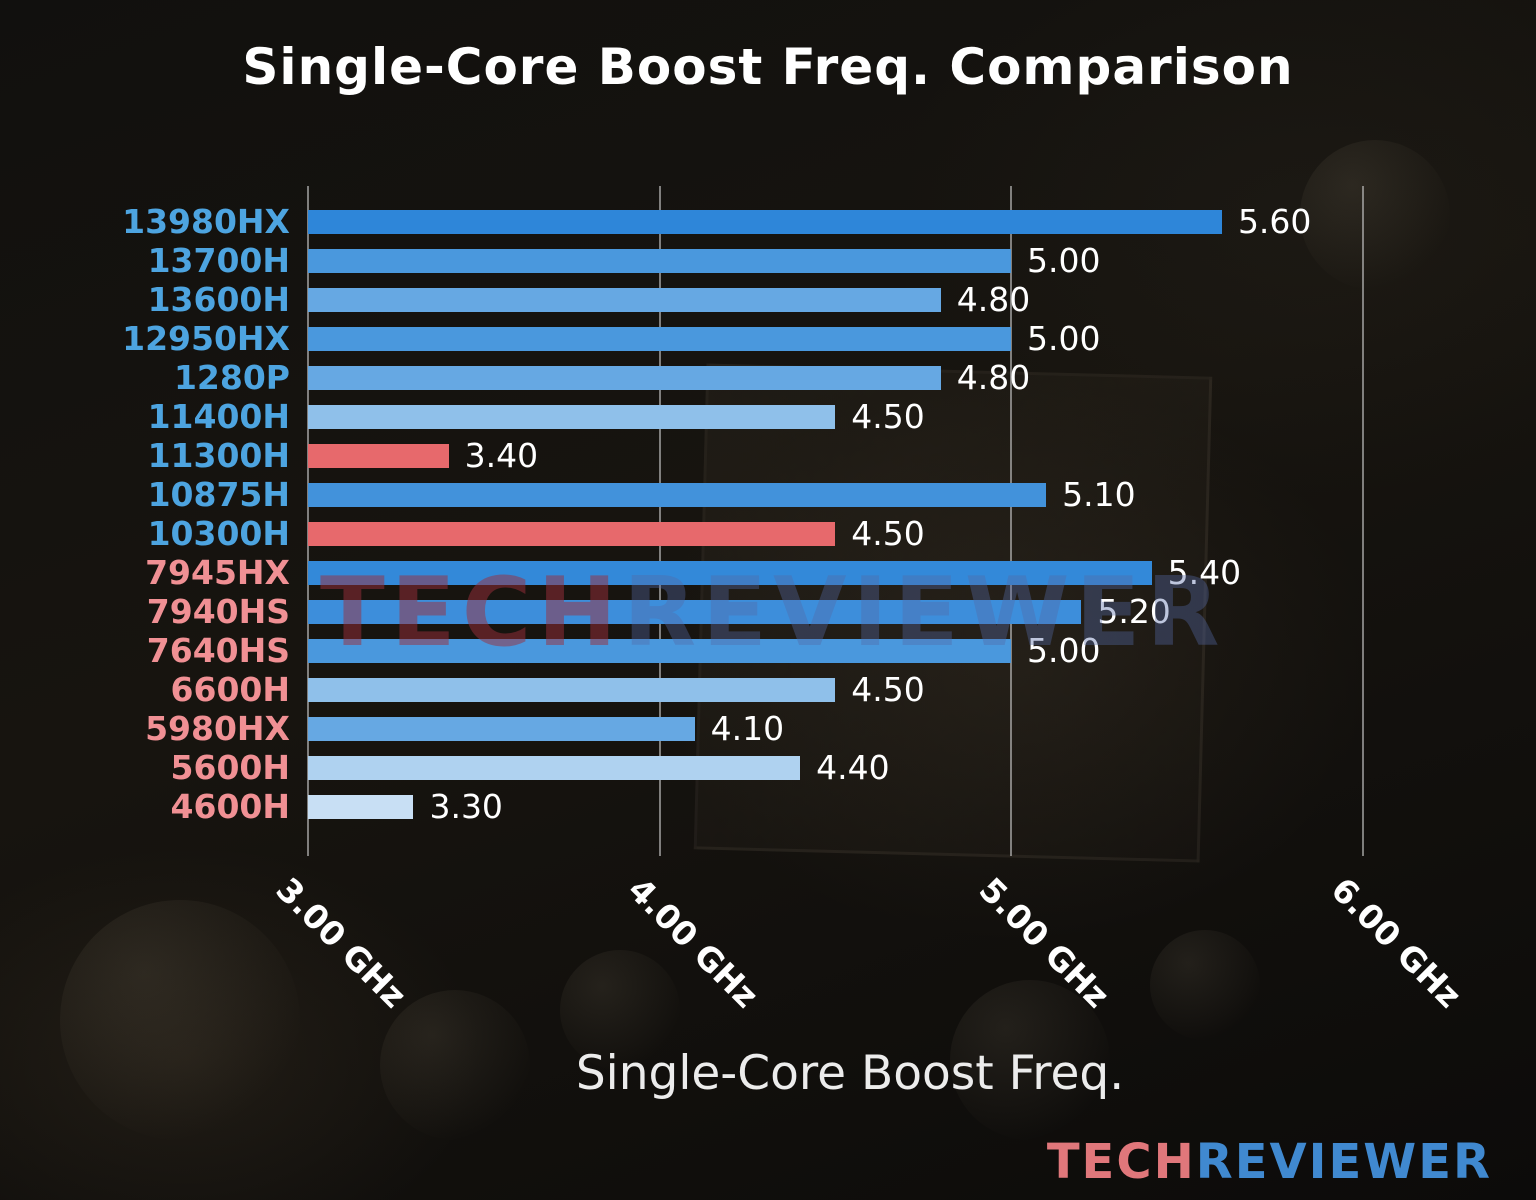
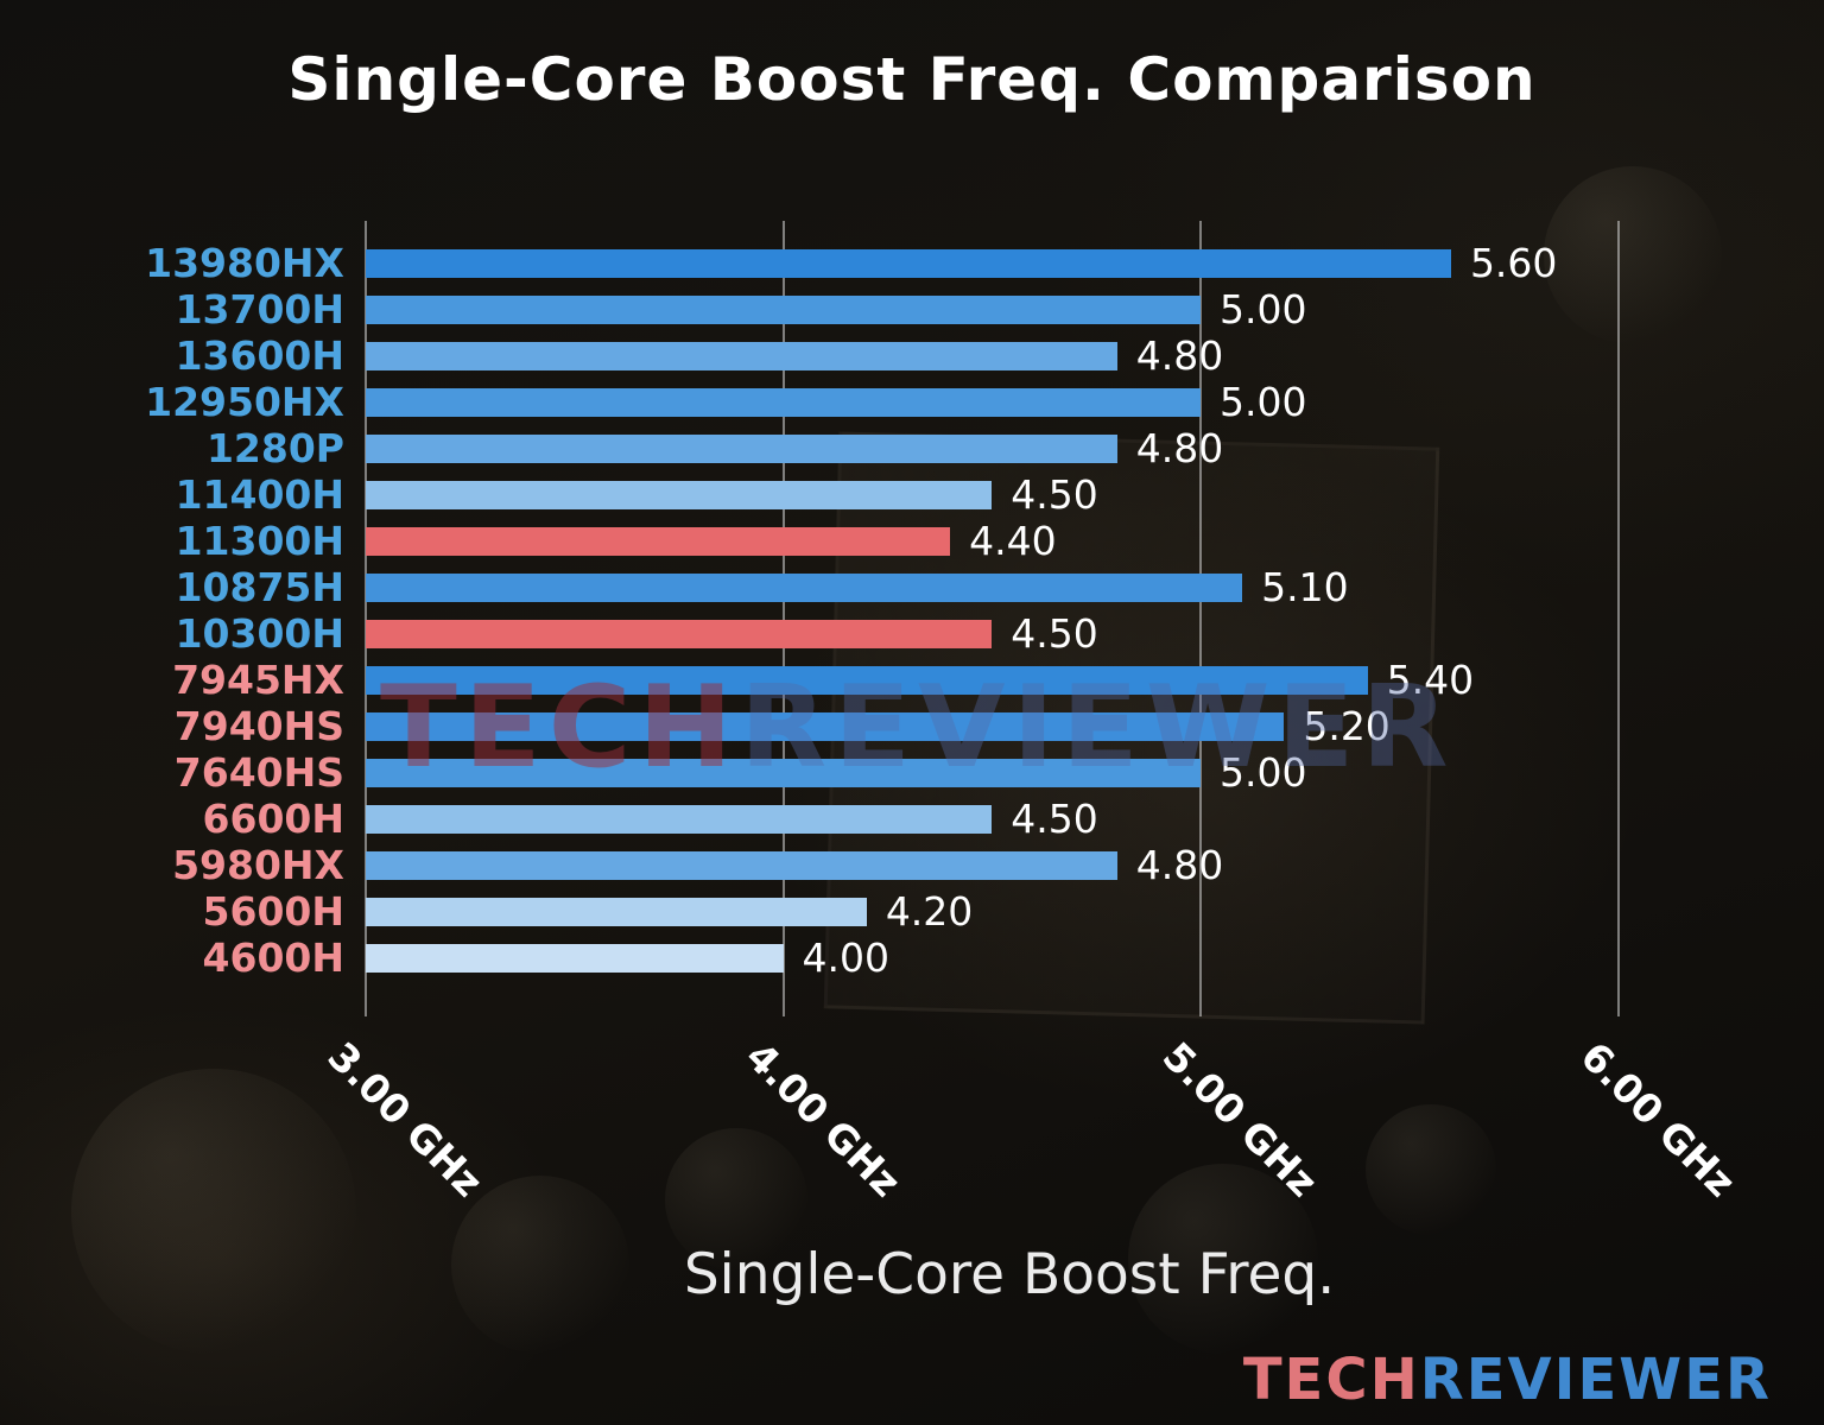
11300H: 3.40 -> 4.40
5980HX: 4.10 -> 4.80
5600H: 4.40 -> 4.20
4600H: 3.30 -> 4.00
